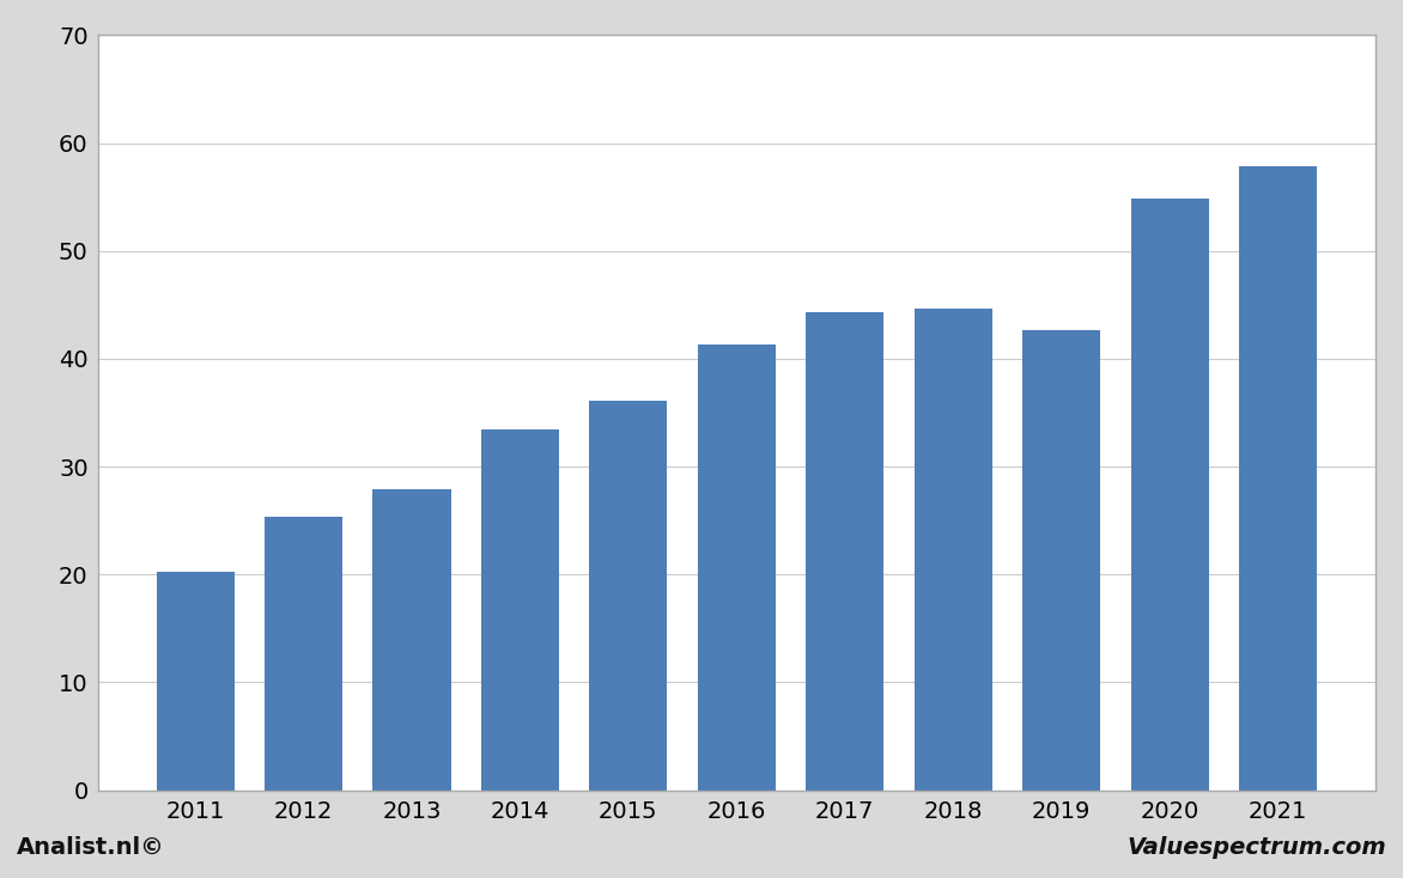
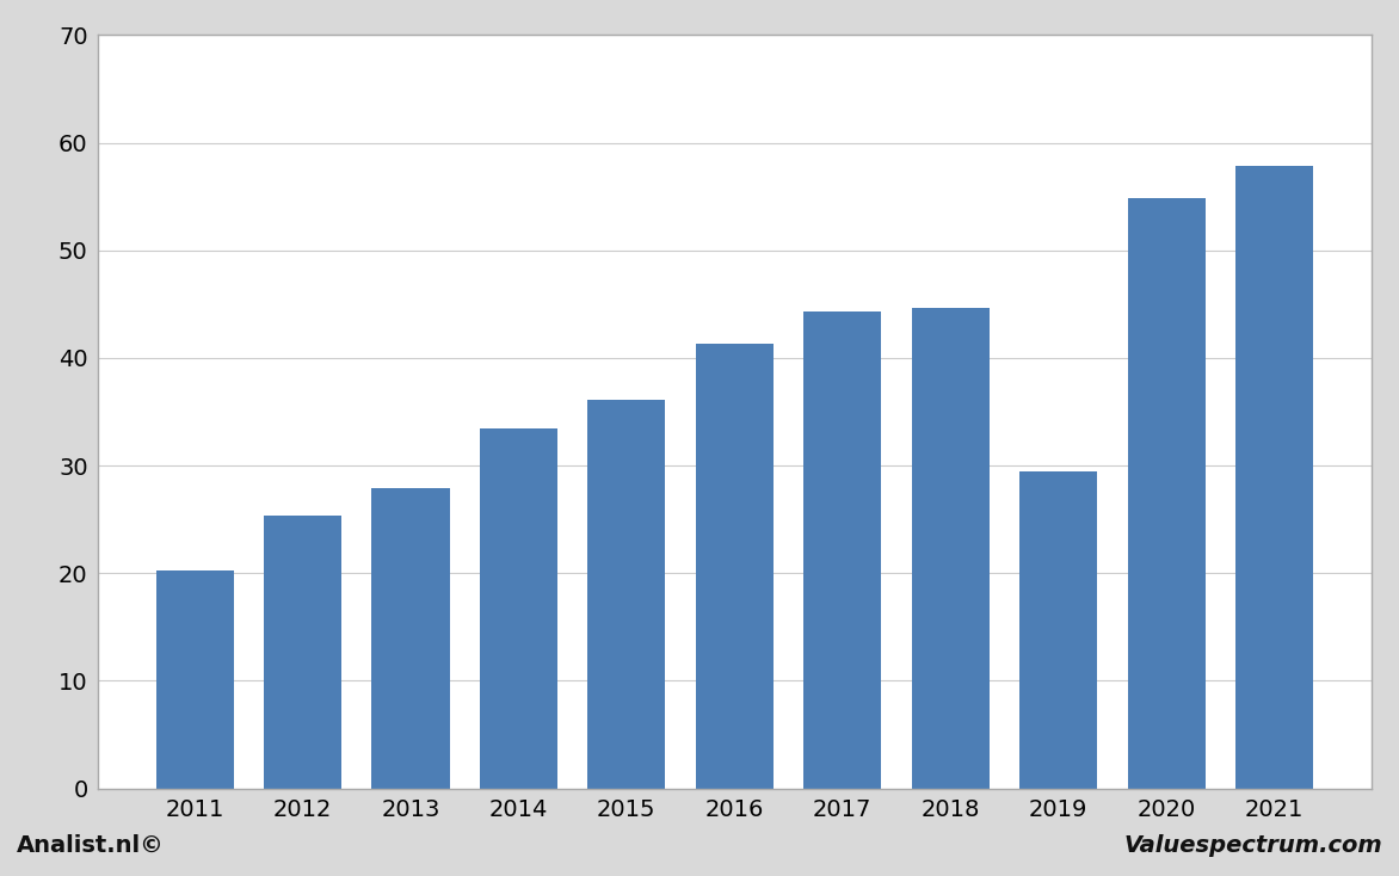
2019: 42.7 -> 29.4
